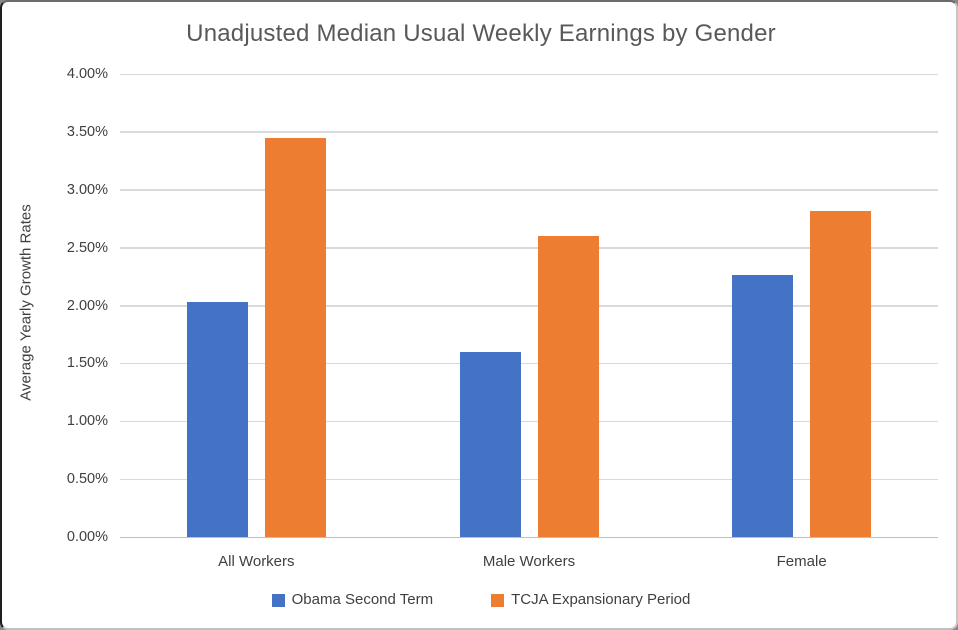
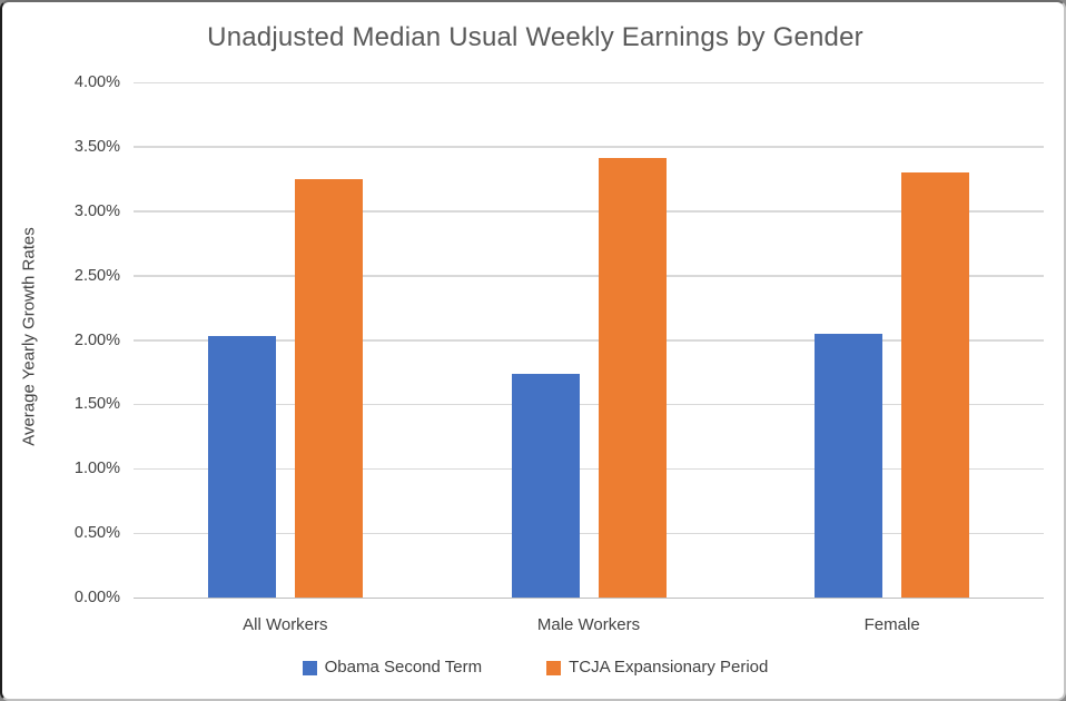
TCJA Expansionary Period/All Workers: 3.45% -> 3.25%
Obama Second Term/Male Workers: 1.60% -> 1.74%
TCJA Expansionary Period/Male Workers: 2.60% -> 3.41%
Obama Second Term/Female: 2.26% -> 2.05%
TCJA Expansionary Period/Female: 2.82% -> 3.30%
